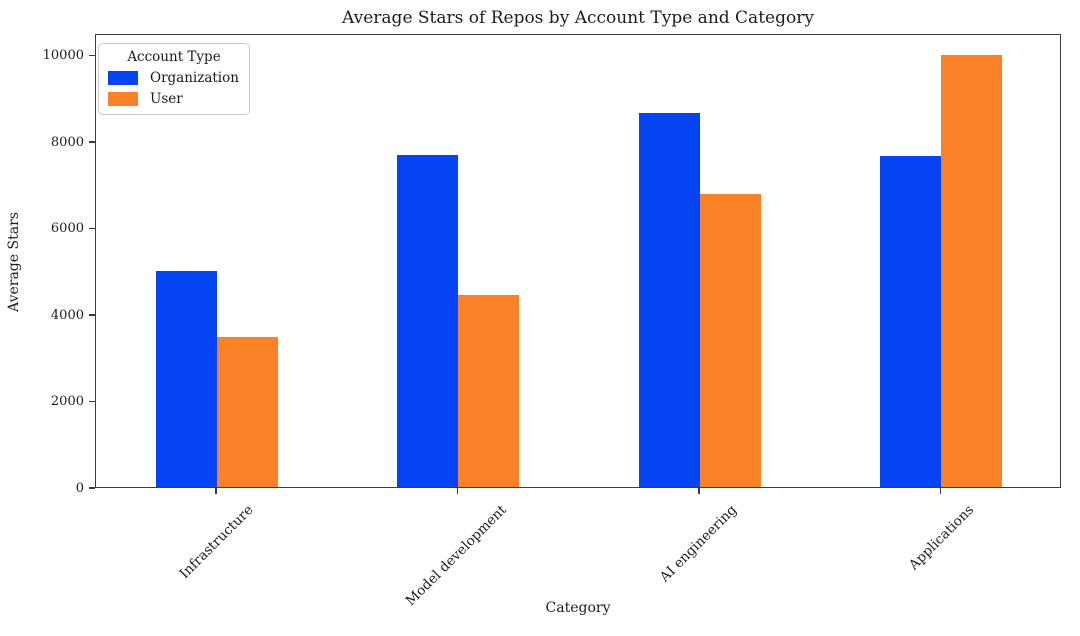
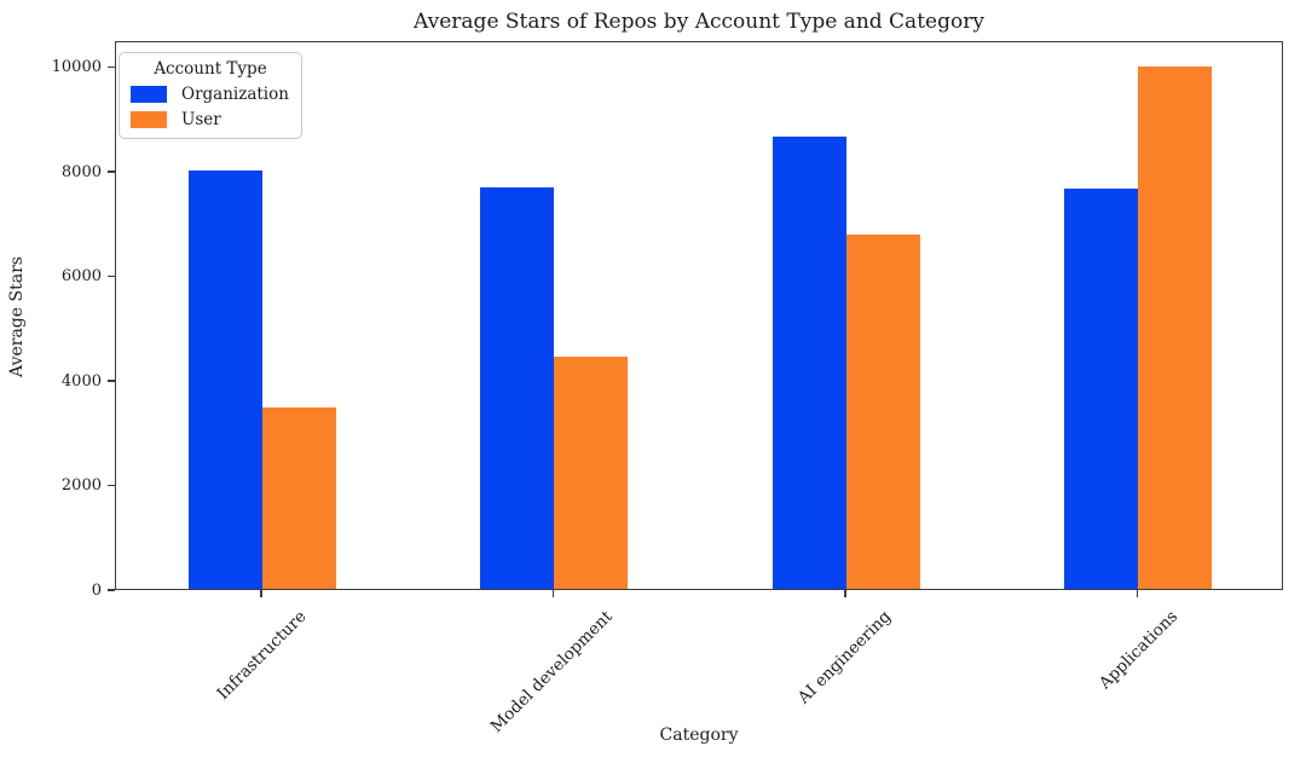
Organization/Infrastructure: 5000 -> 8000
